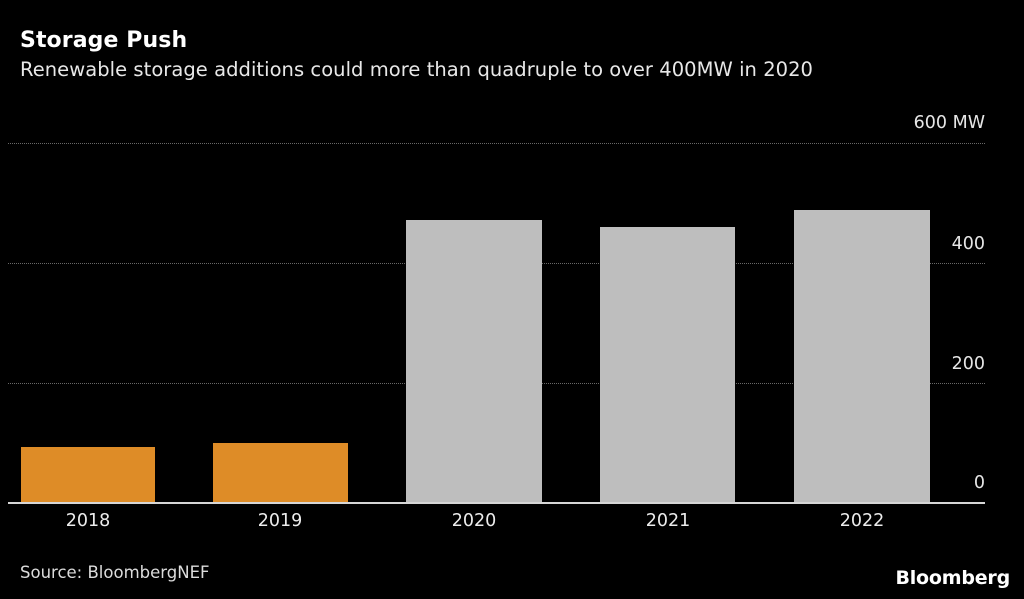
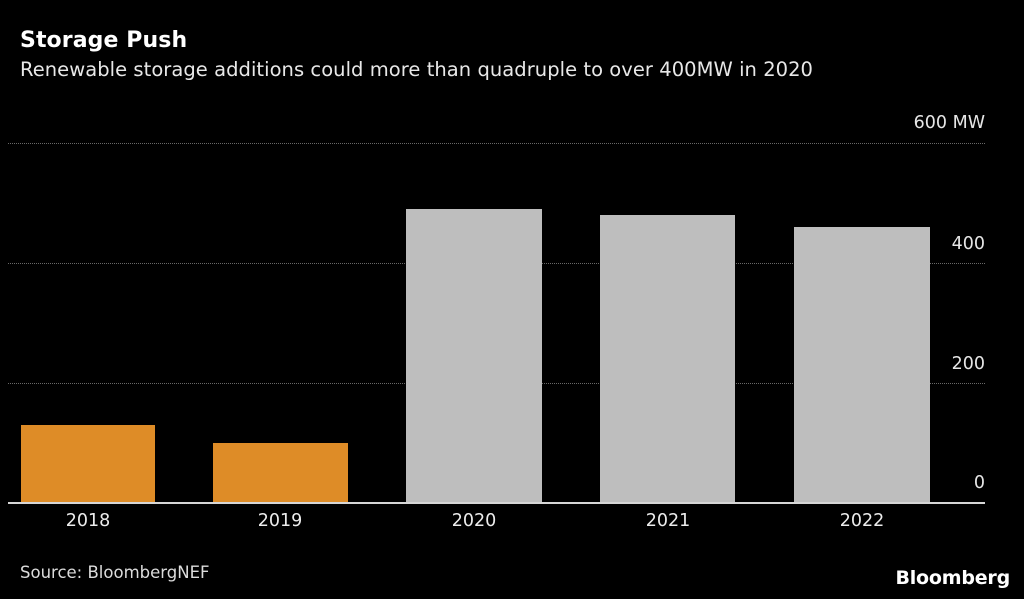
2018: 90 -> 130
2020: 470 -> 490
2021: 460 -> 480
2022: 490 -> 460
